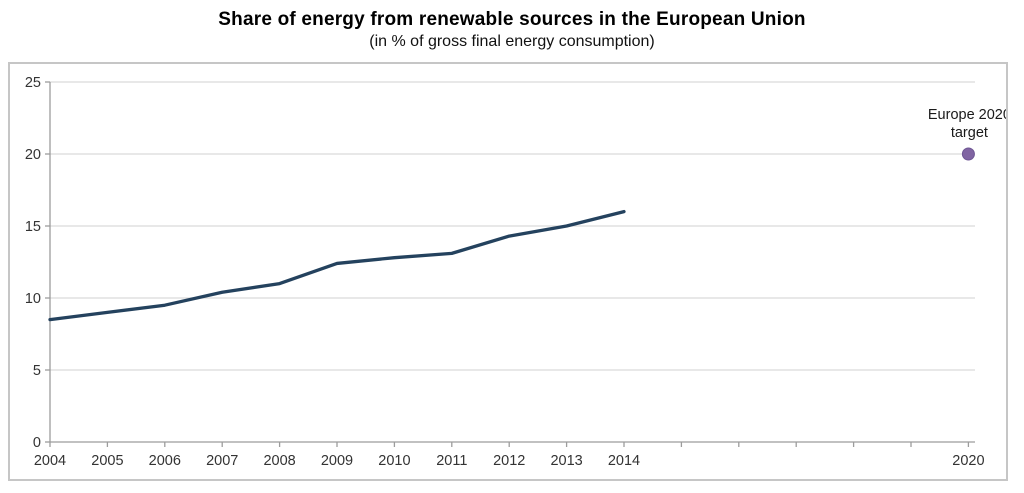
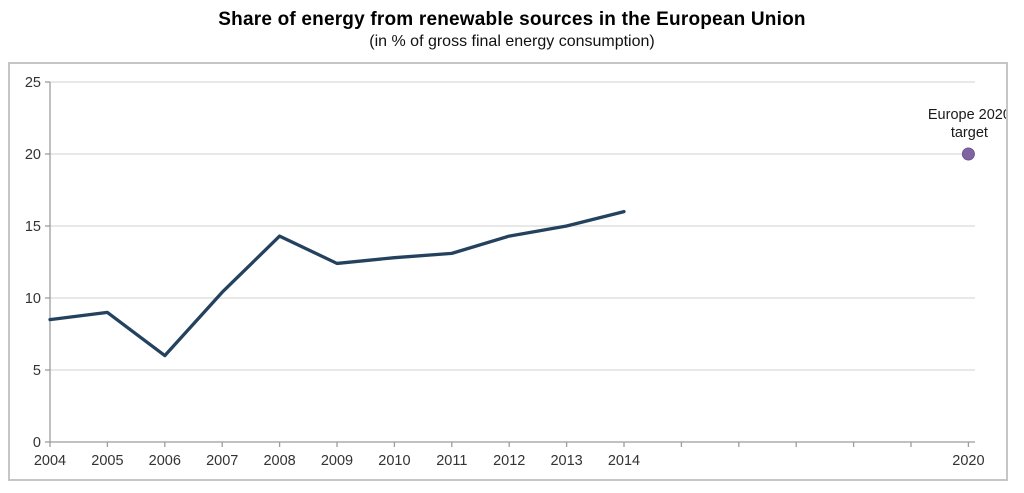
2006: 9.5 -> 6.0
2008: 11.0 -> 14.3
